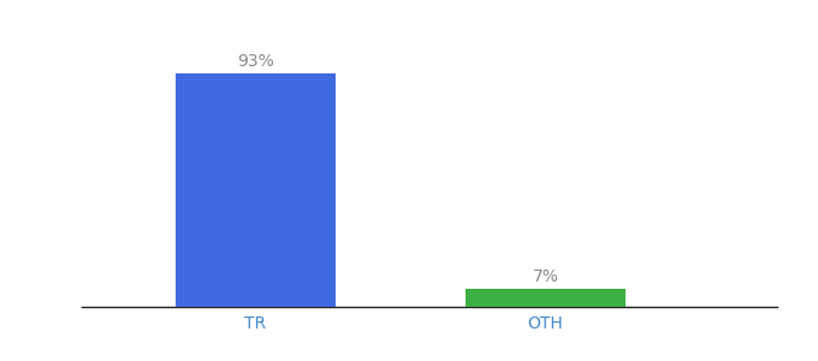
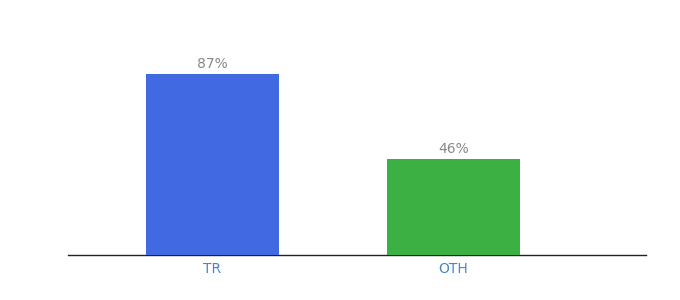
TR: 93% -> 87%
OTH: 7% -> 46%
